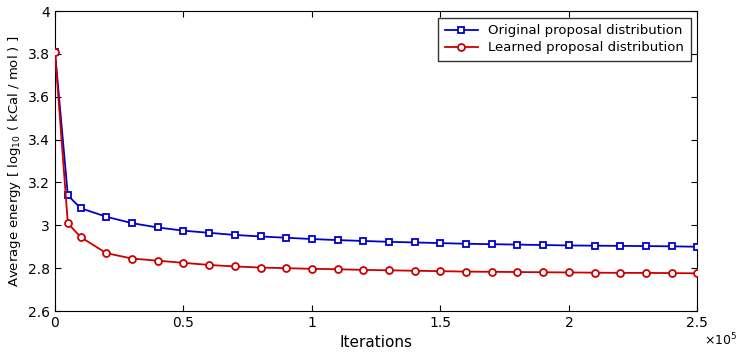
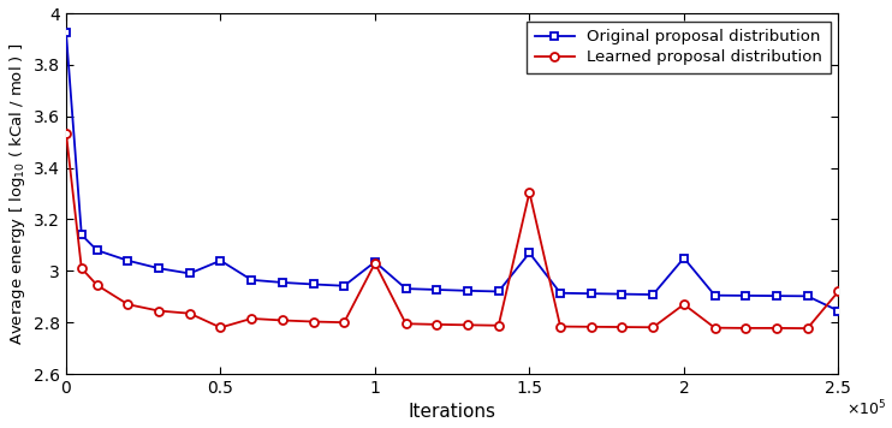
Original proposal distribution/0: 3.810 -> 3.925
Learned proposal distribution/0: 3.810 -> 3.535
Original proposal distribution/0.5: 2.975 -> 3.040
Learned proposal distribution/0.5: 2.825 -> 2.780
Original proposal distribution/1: 2.936 -> 3.035
Learned proposal distribution/1: 2.797 -> 3.030
Original proposal distribution/1.5: 2.917 -> 3.070
Learned proposal distribution/1.5: 2.786 -> 3.305
Original proposal distribution/2: 2.906 -> 3.050
Learned proposal distribution/2: 2.780 -> 2.870
Original proposal distribution/2.5: 2.900 -> 2.845
Learned proposal distribution/2.5: 2.776 -> 2.920
